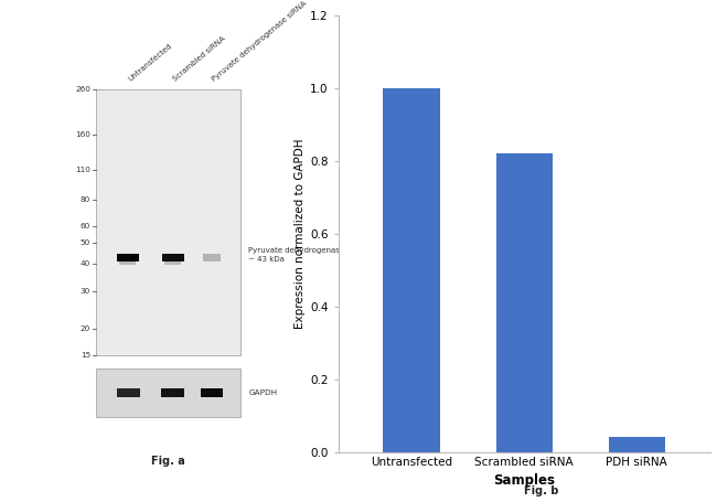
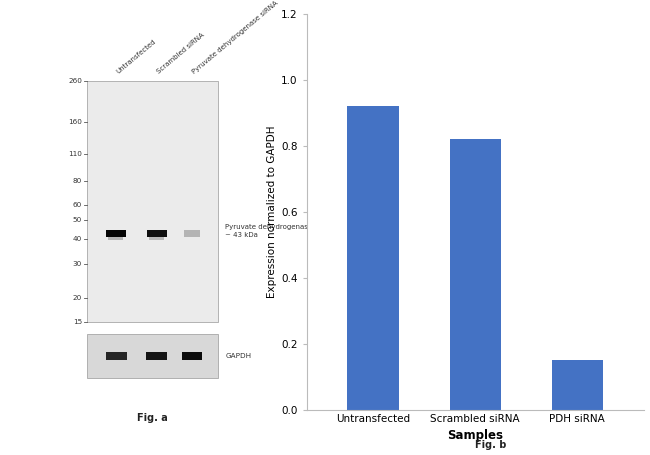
Untransfected: 1.00 -> 0.92
PDH siRNA: 0.04 -> 0.15
